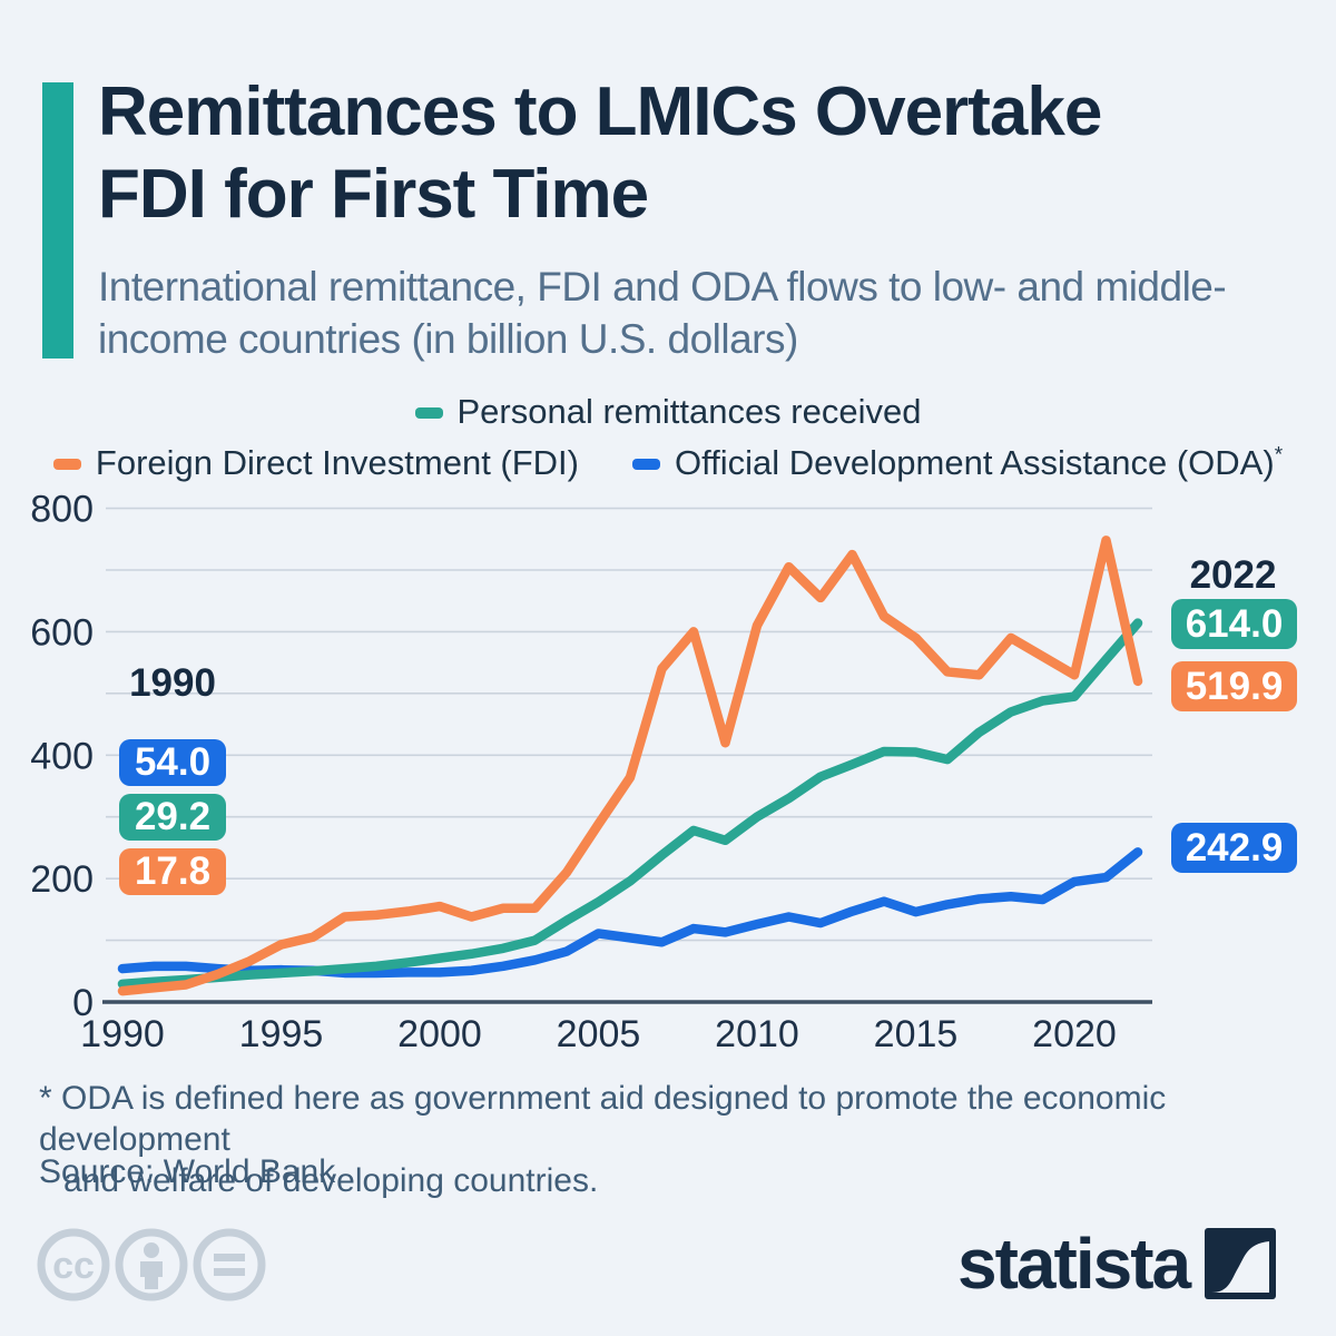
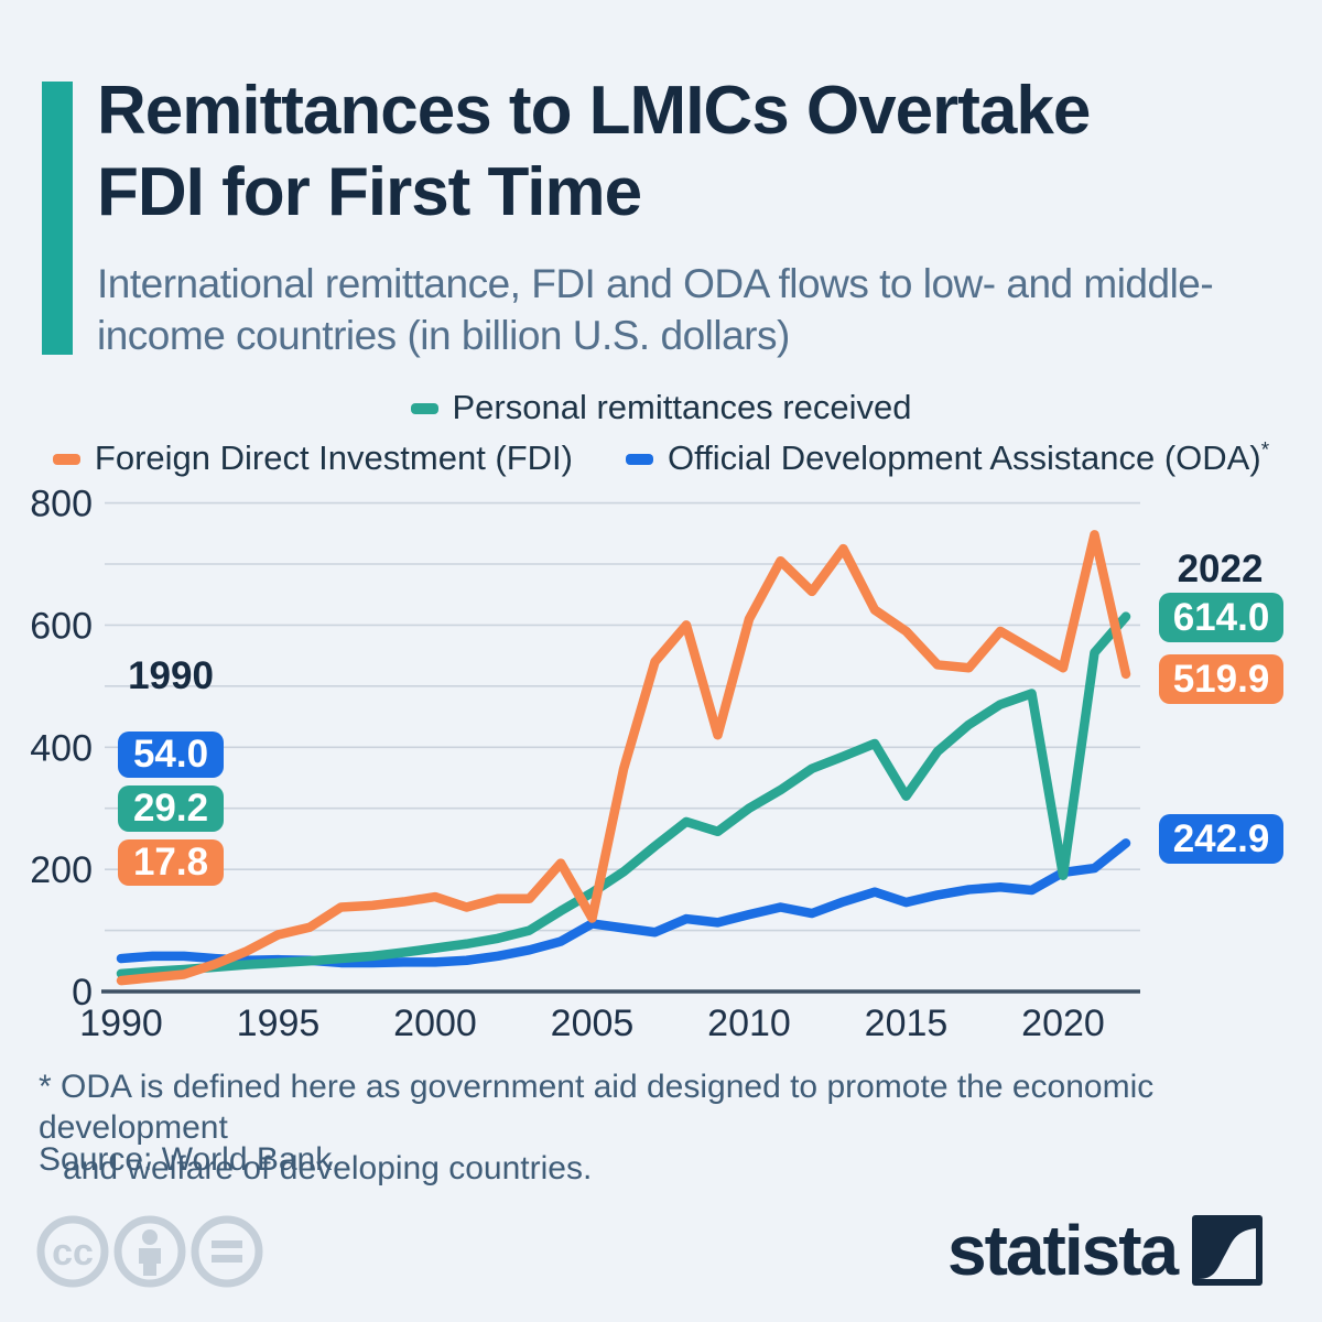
Foreign Direct Investment (FDI)/2005: 290 -> 120
Personal remittances received/2015: 400 -> 320
Personal remittances received/2020: 500 -> 190
